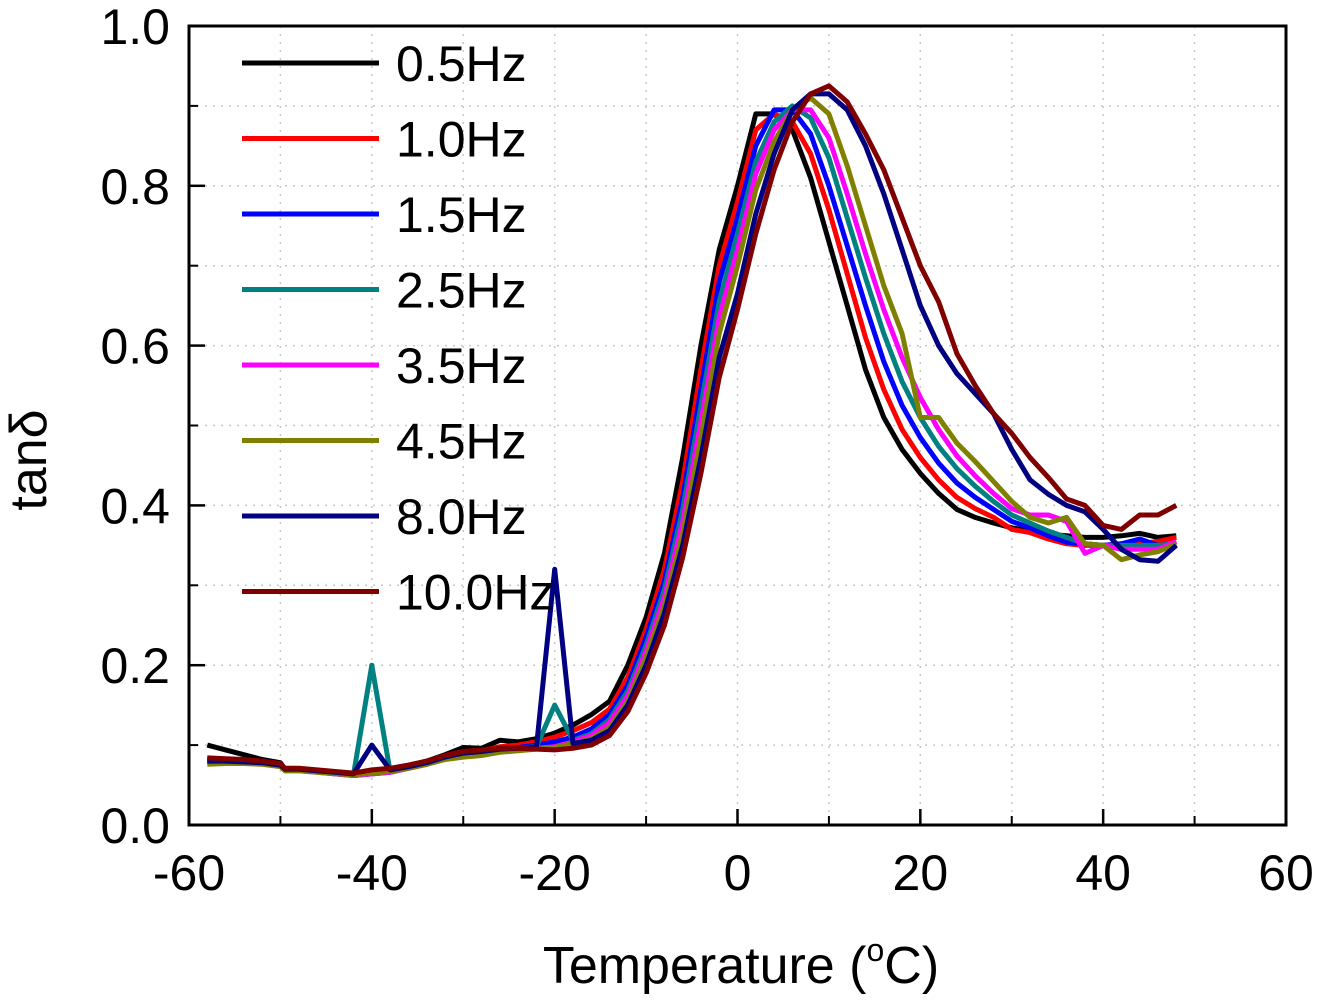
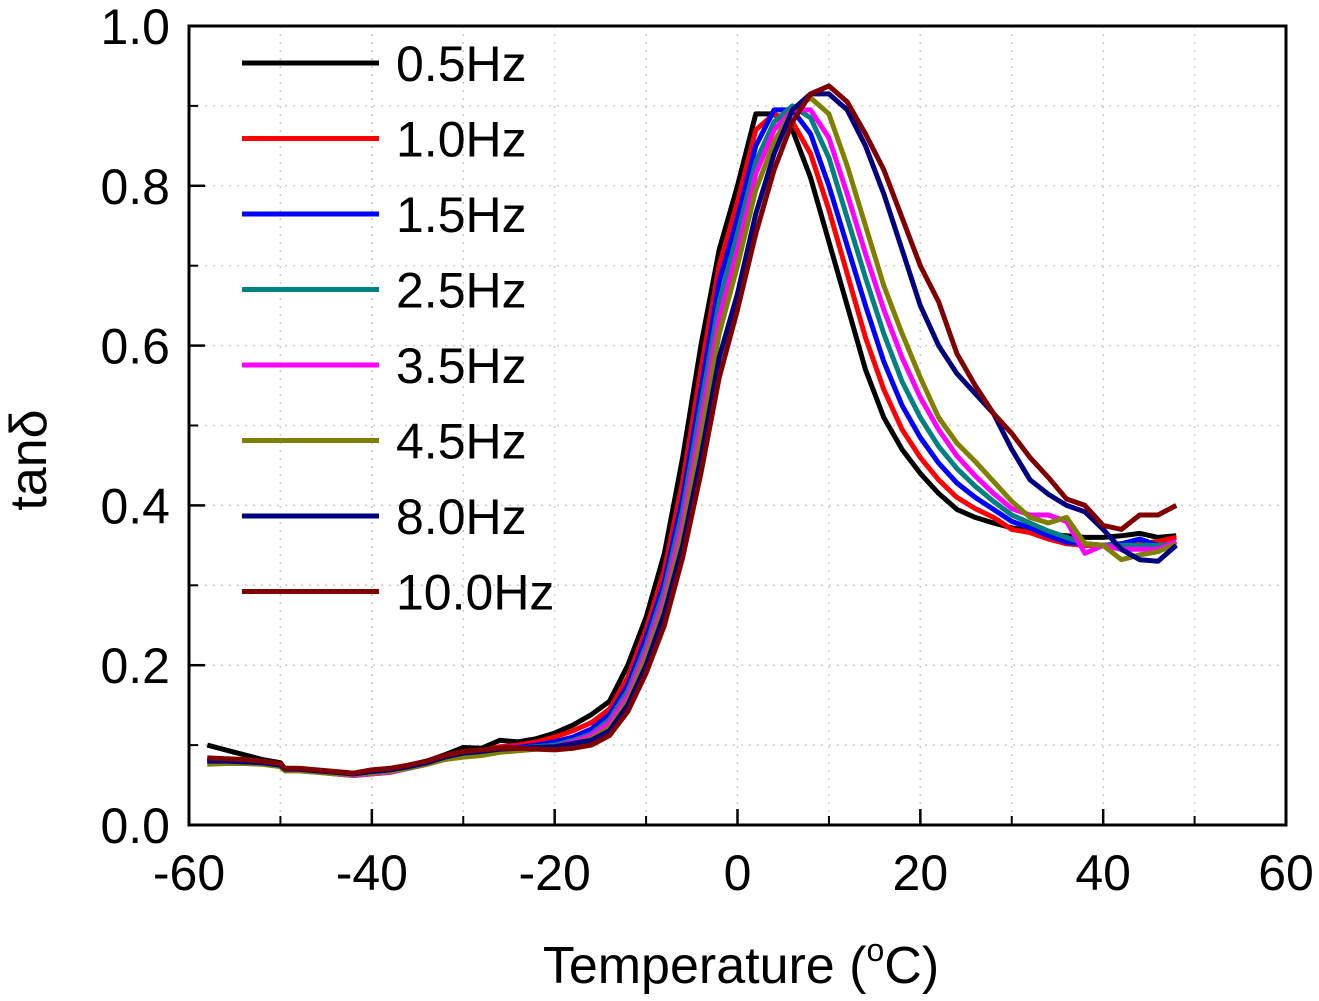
2.5Hz/-40: 0.20 -> 0.07
8.0Hz/-40: 0.10 -> 0.07
2.5Hz/-20: 0.15 -> 0.10
8.0Hz/-20: 0.32 -> 0.10
4.5Hz/20: 0.51 -> 0.56
